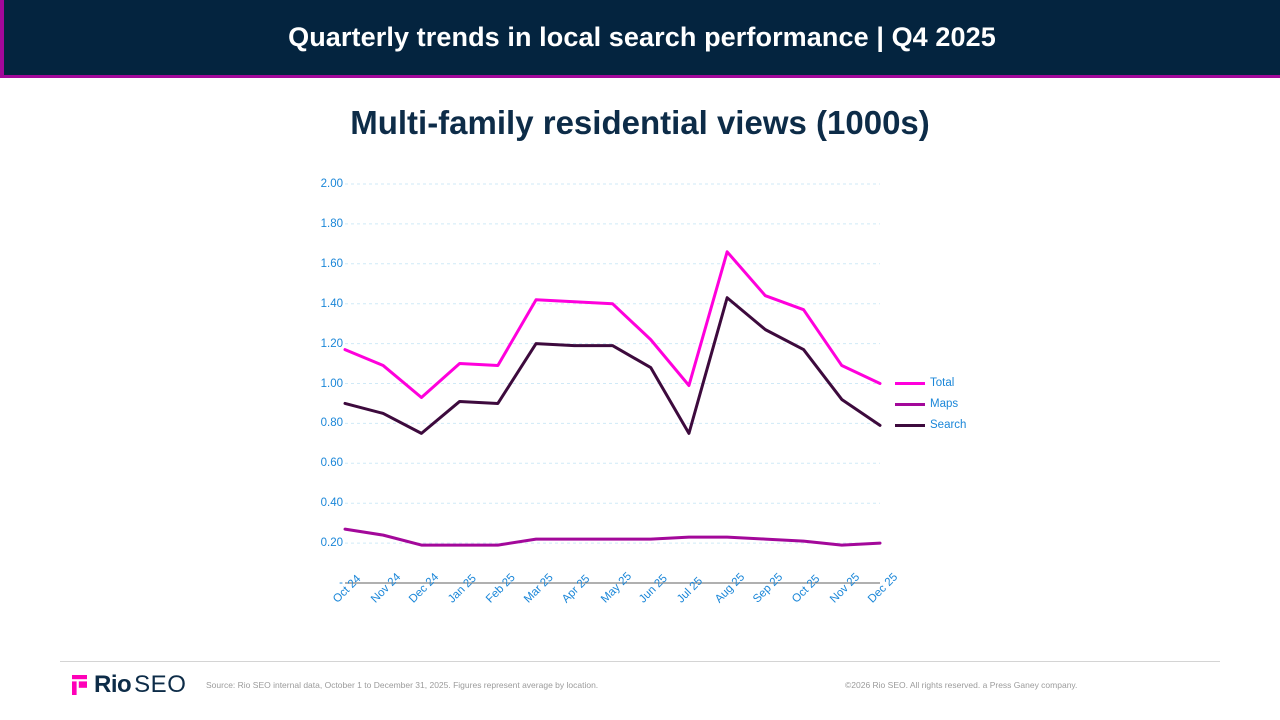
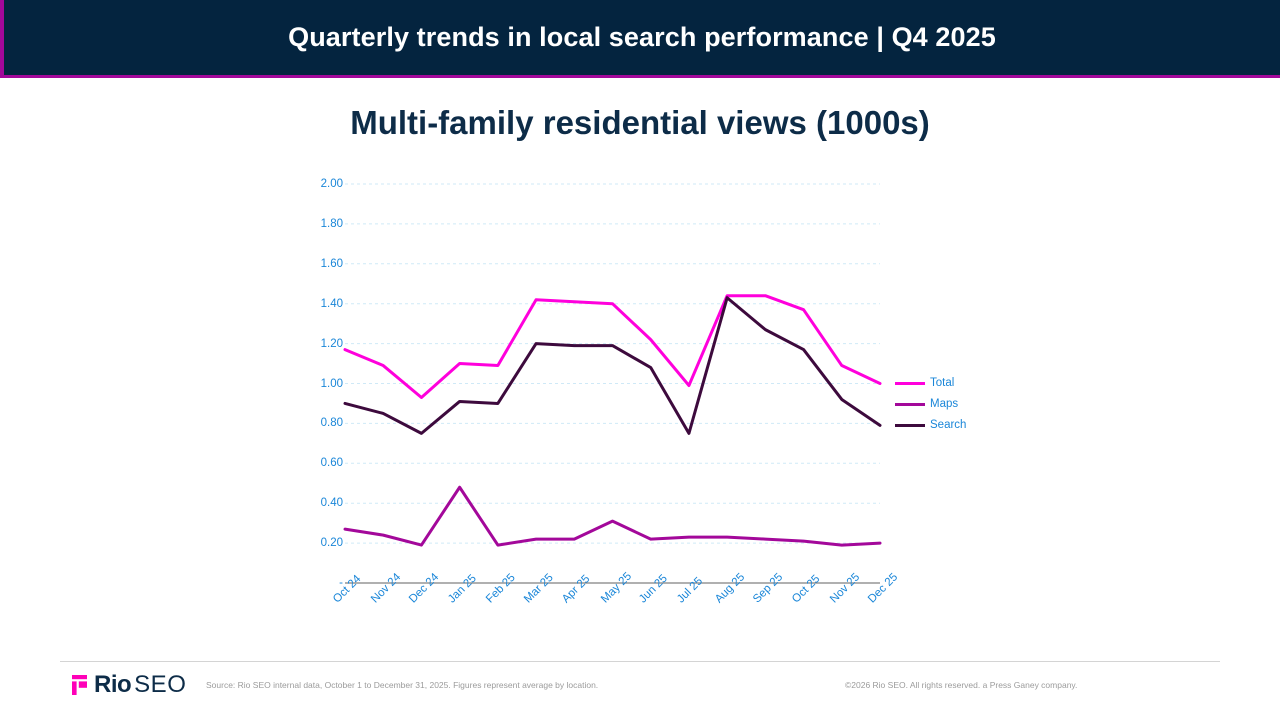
Maps/Jan 25: 0.19 -> 0.48
Maps/May 25: 0.22 -> 0.31
Total/Aug 25: 1.66 -> 1.44
